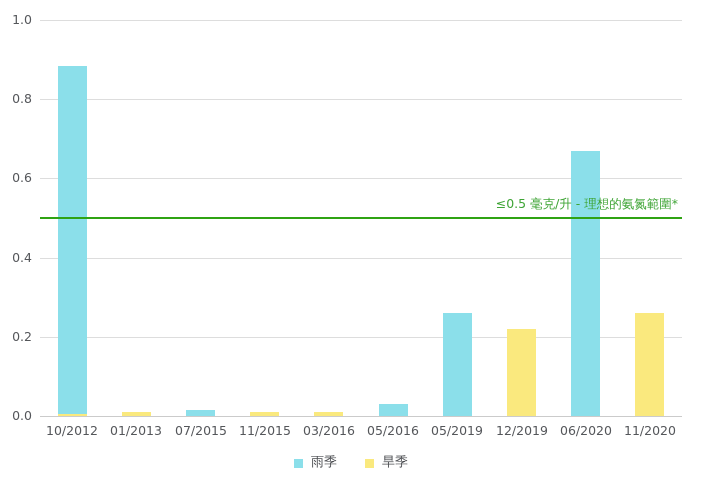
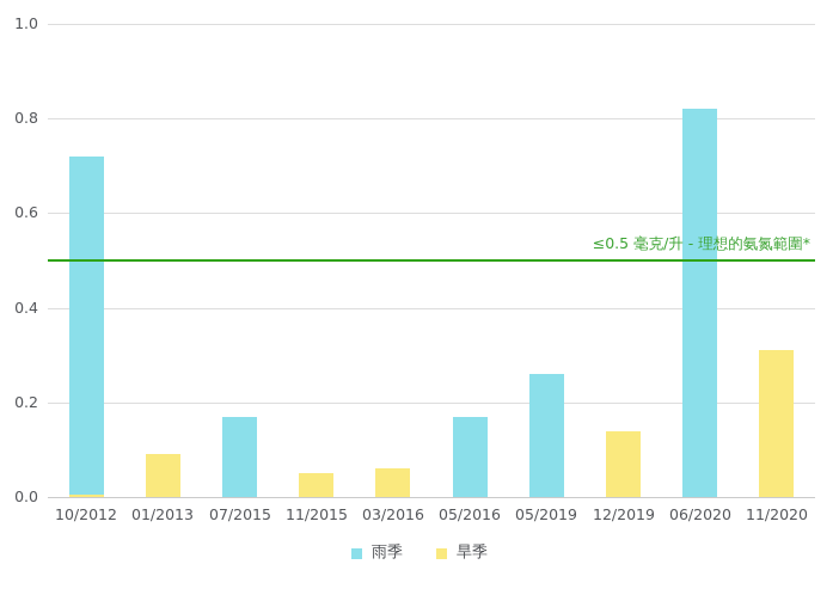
雨季/10/2012: 0.89 -> 0.72
旱季/01/2013: 0.01 -> 0.09
雨季/07/2015: 0.01 -> 0.17
旱季/11/2015: 0.01 -> 0.05
旱季/03/2016: 0.01 -> 0.06
雨季/05/2016: 0.03 -> 0.17
旱季/12/2019: 0.22 -> 0.14
雨季/06/2020: 0.67 -> 0.82
旱季/11/2020: 0.26 -> 0.31
